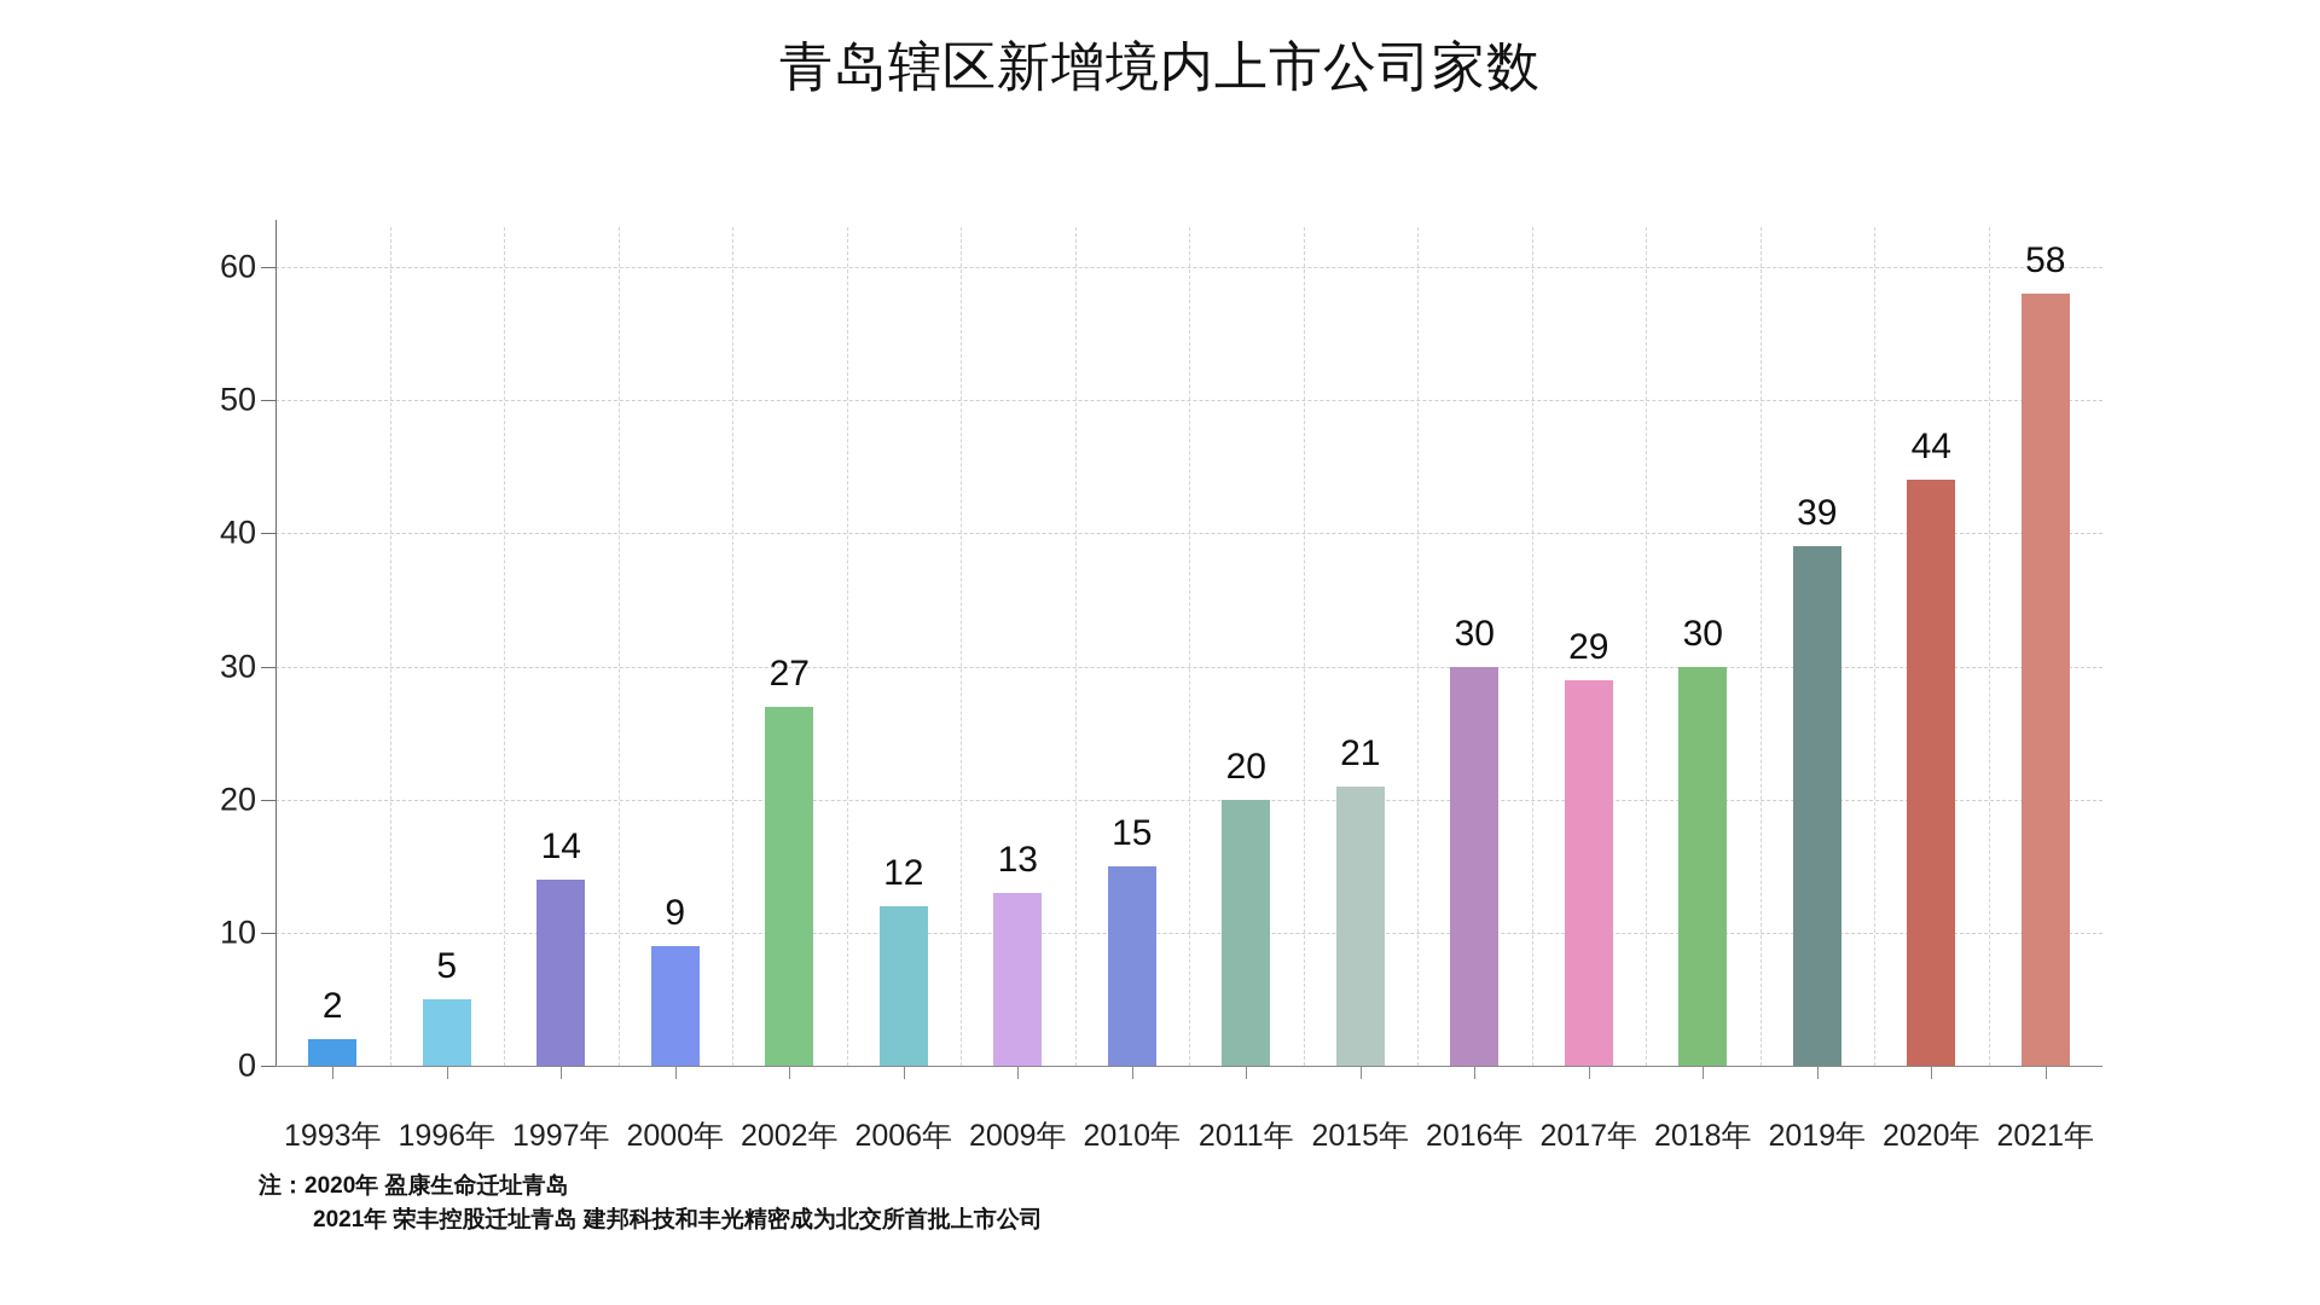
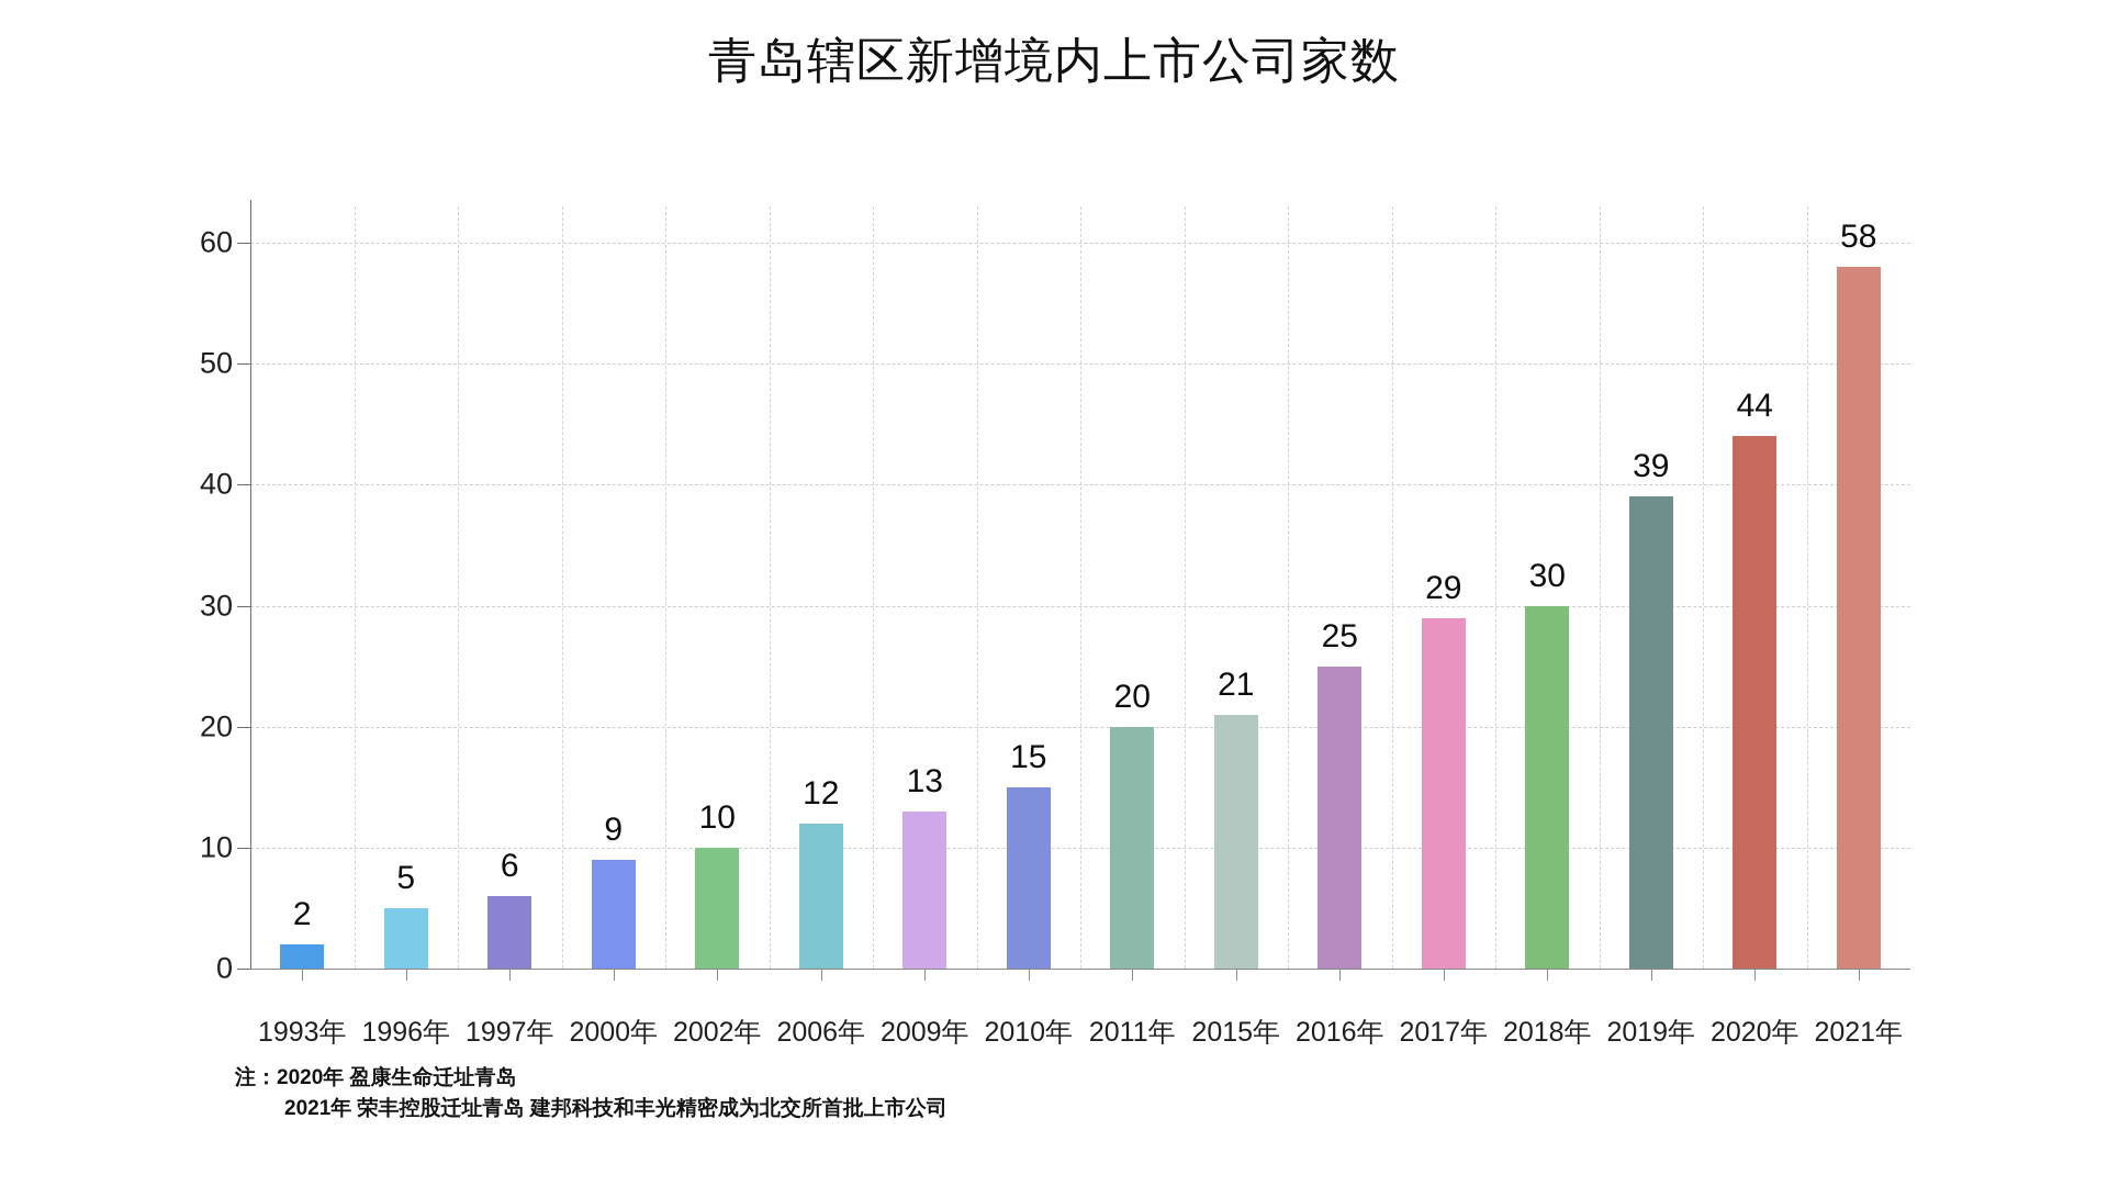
1997年: 14 -> 6
2002年: 27 -> 10
2016年: 30 -> 25
